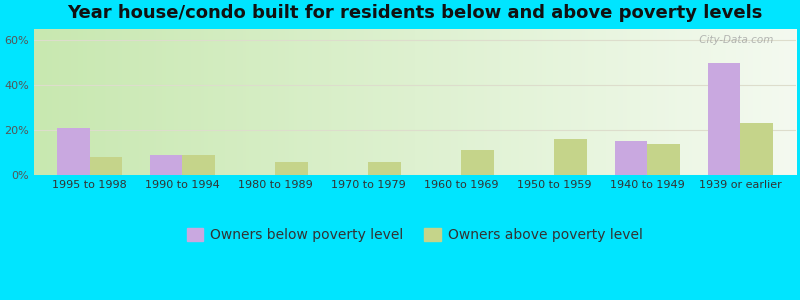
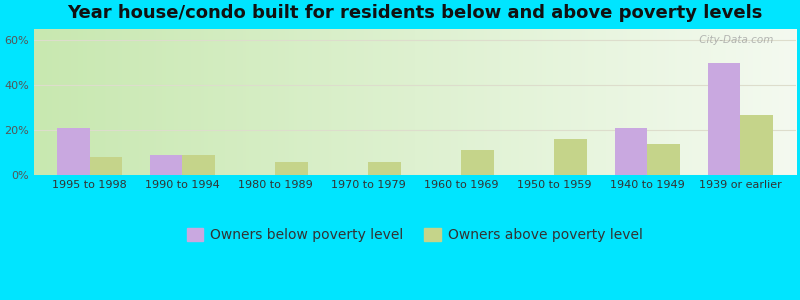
Owners below poverty level/1940 to 1949: 15% -> 21%
Owners above poverty level/1939 or earlier: 23% -> 27%
